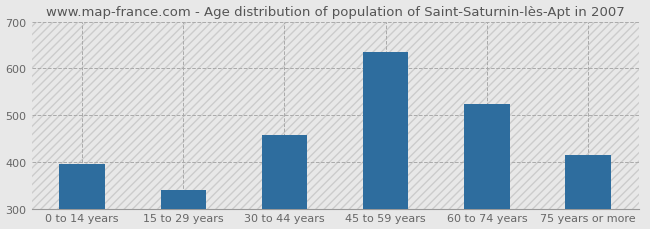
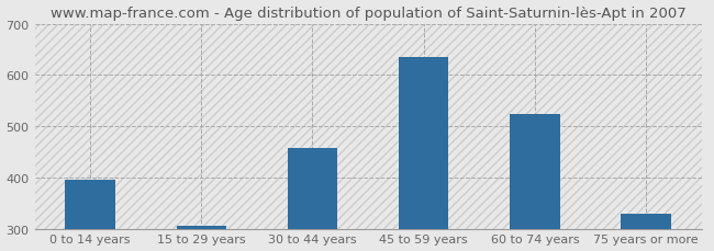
15 to 29 years: 340 -> 305
75 years or more: 415 -> 328
